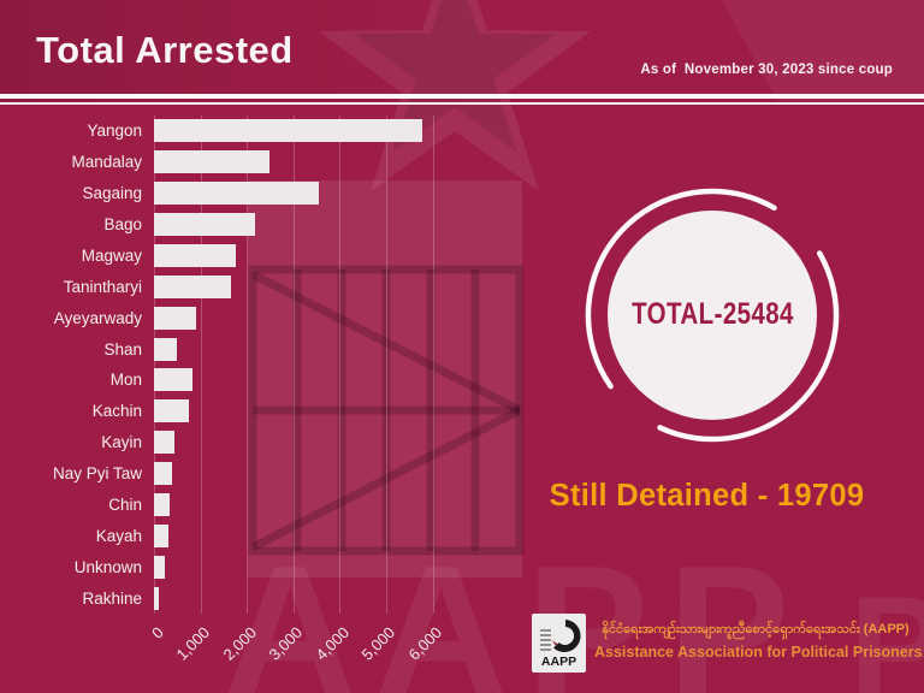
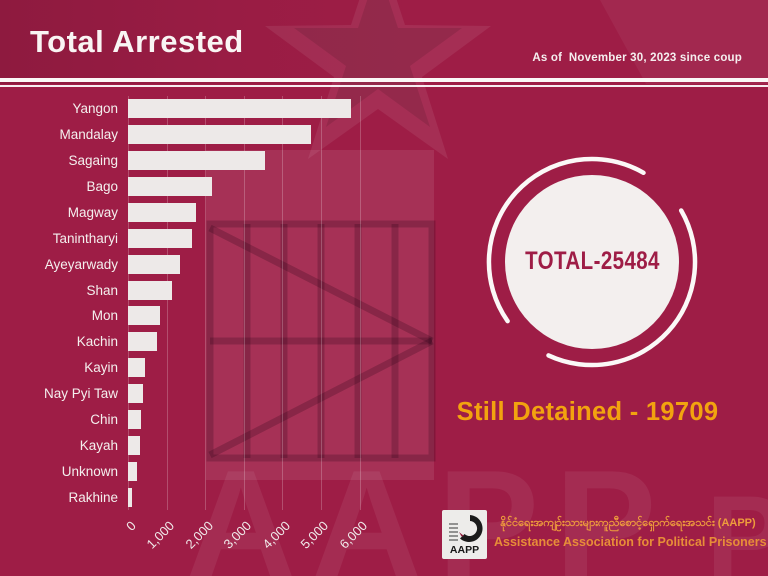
Mandalay: 2500 -> 4800
Ayeyarwady: 900 -> 1400
Shan: 500 -> 1100
